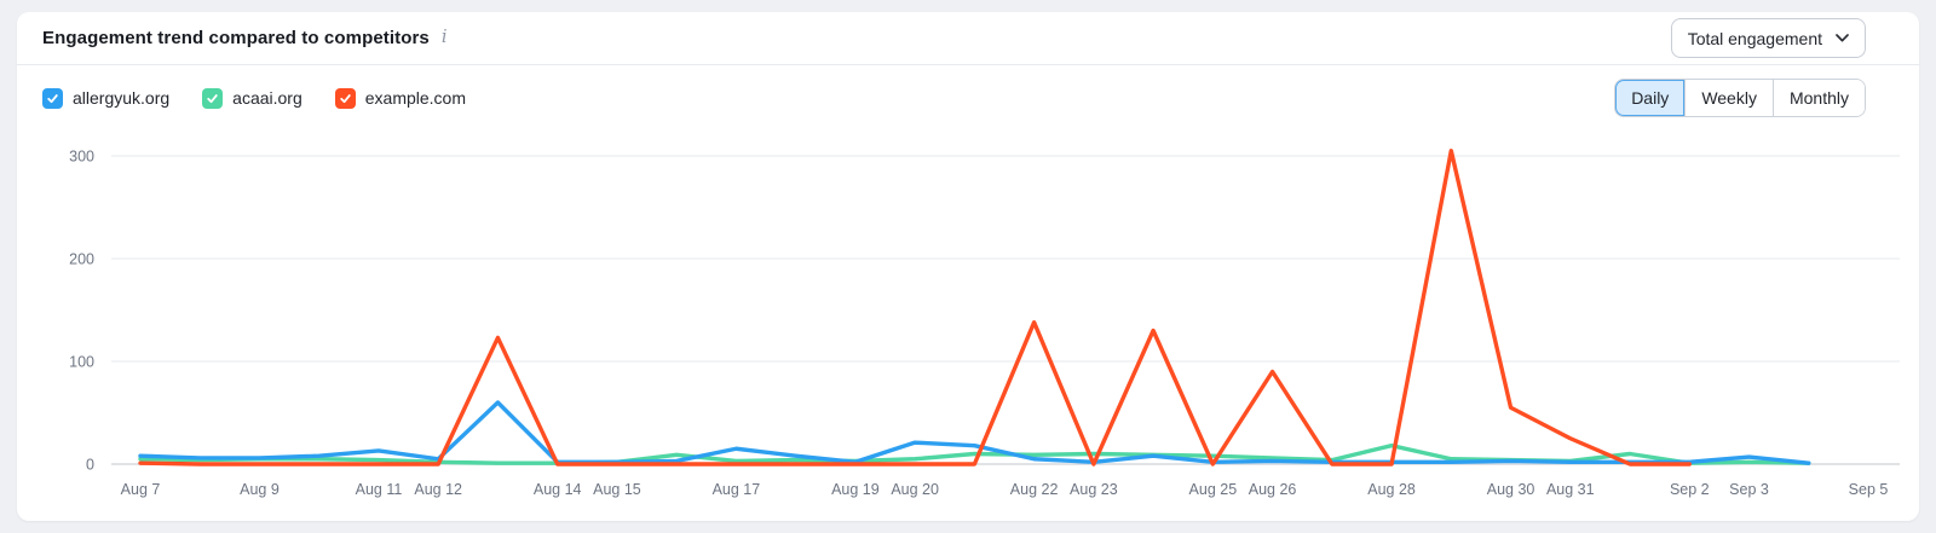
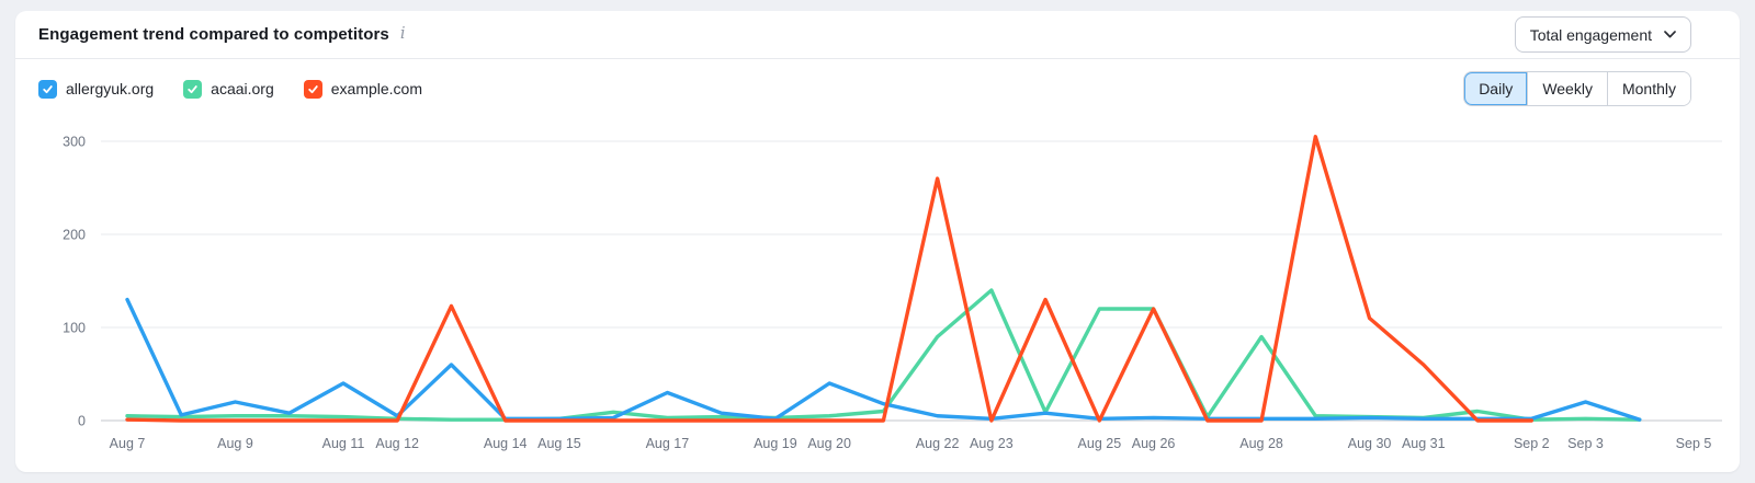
allergyuk.org/Aug 7: 10 -> 130
allergyuk.org/Aug 9: 10 -> 20
allergyuk.org/Aug 11: 10 -> 40
allergyuk.org/Aug 17: 20 -> 30
allergyuk.org/Aug 20: 20 -> 40
acaai.org/Aug 22: 10 -> 90
example.com/Aug 22: 140 -> 260
acaai.org/Aug 23: 10 -> 140
acaai.org/Aug 25: 10 -> 120
acaai.org/Aug 26: 10 -> 120
example.com/Aug 26: 90 -> 120
acaai.org/Aug 28: 20 -> 90
example.com/Aug 30: 60 -> 110
example.com/Aug 31: 20 -> 60
allergyuk.org/Sep 3: 10 -> 20
